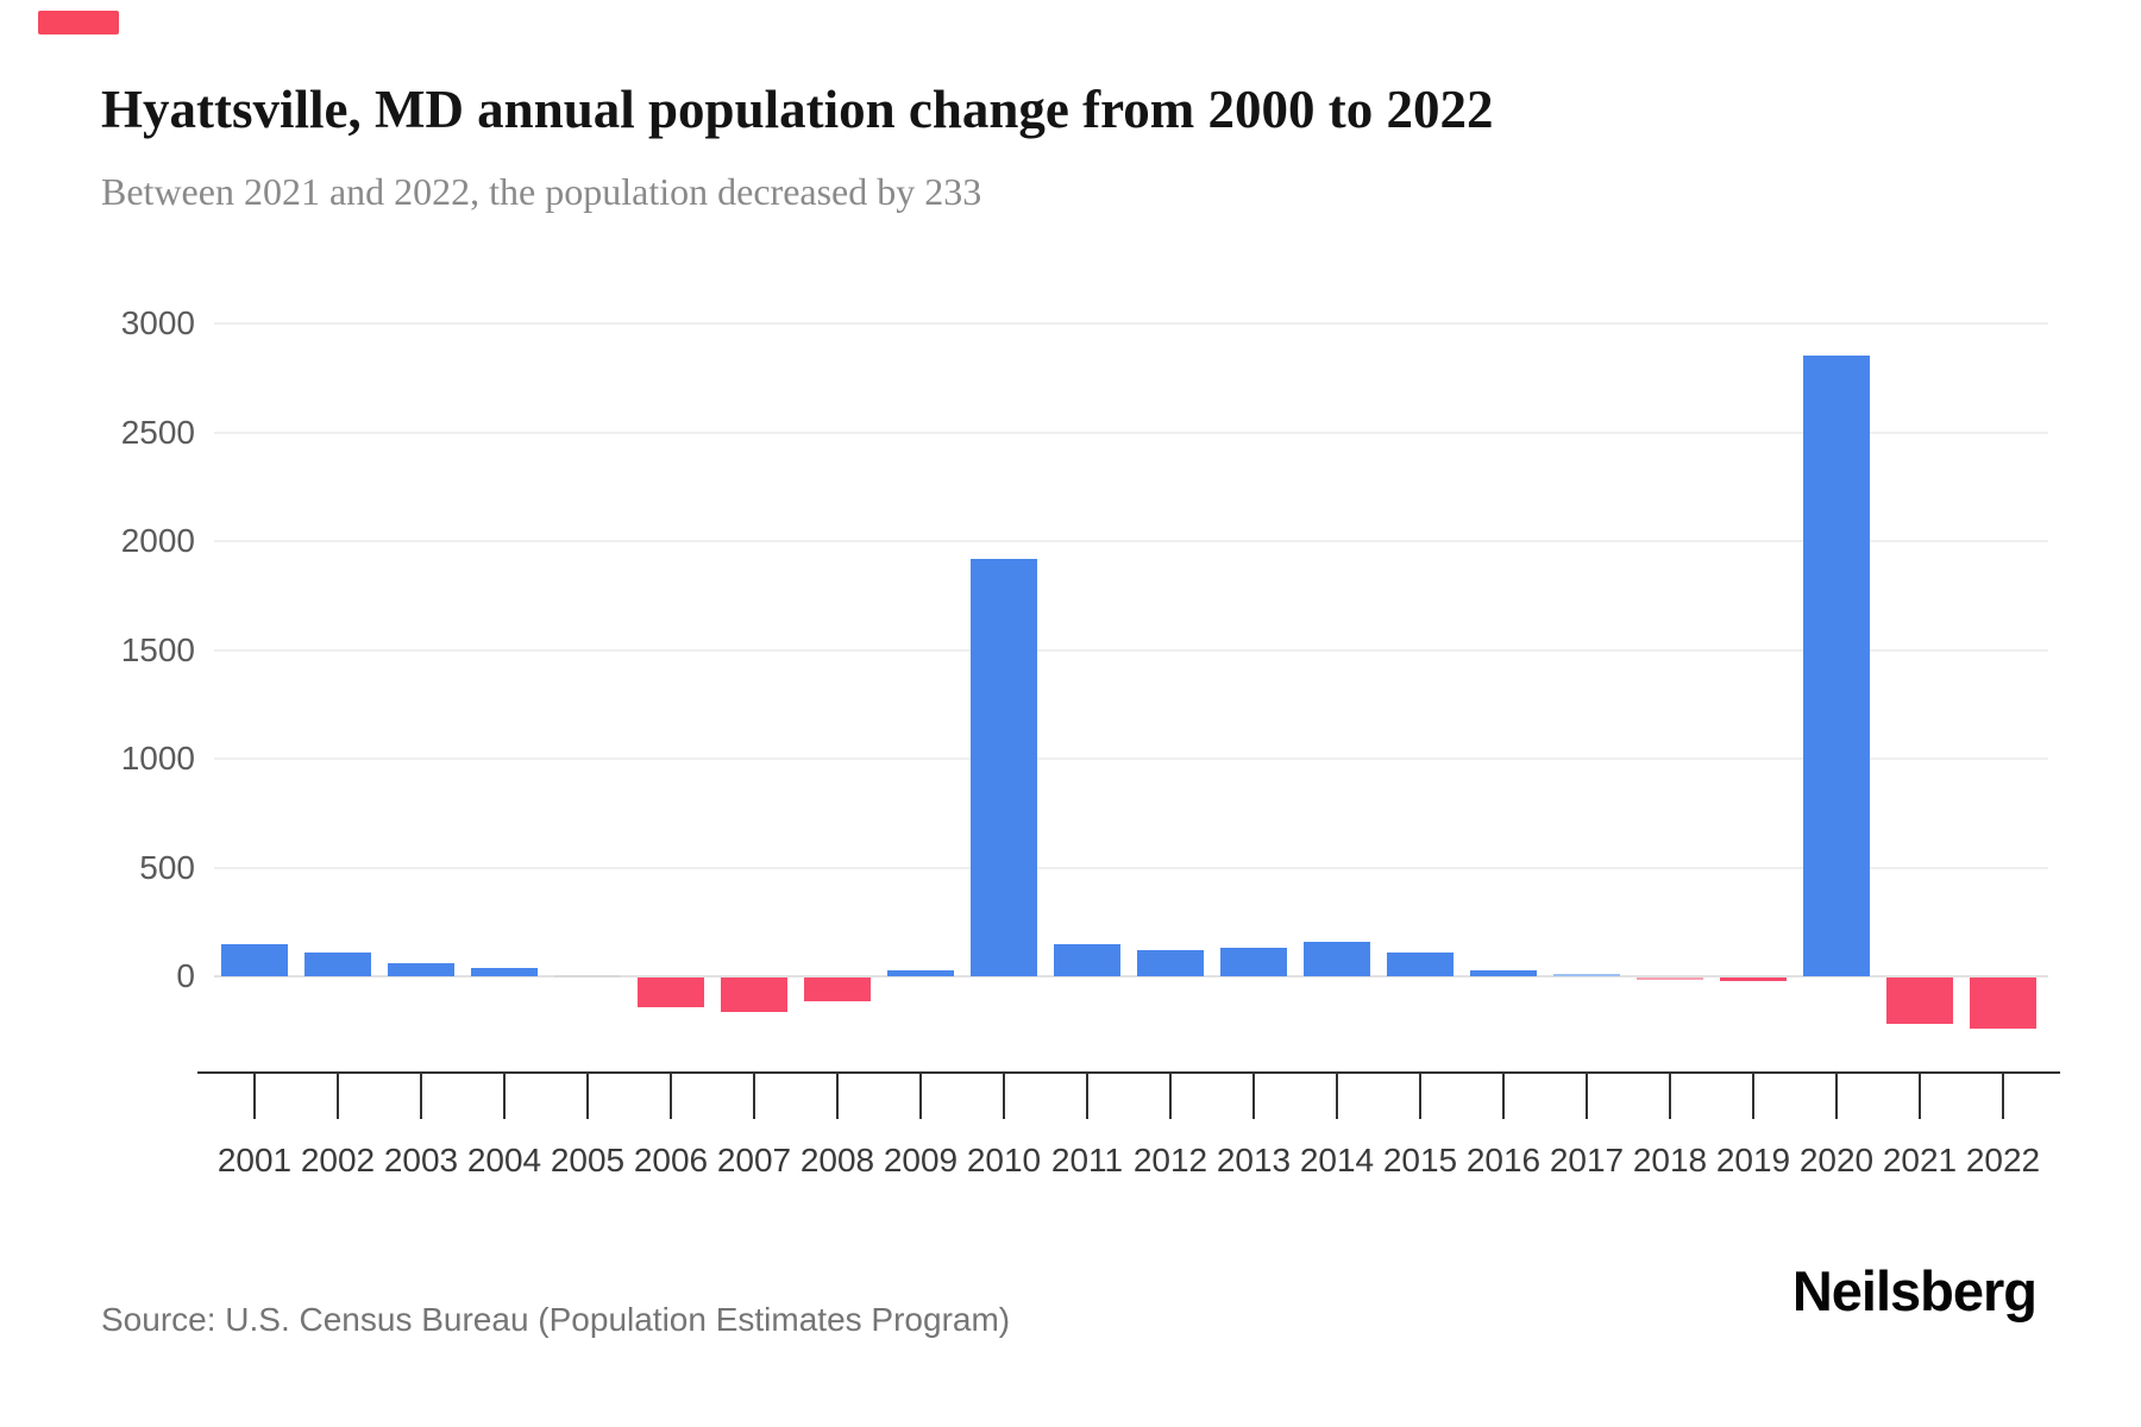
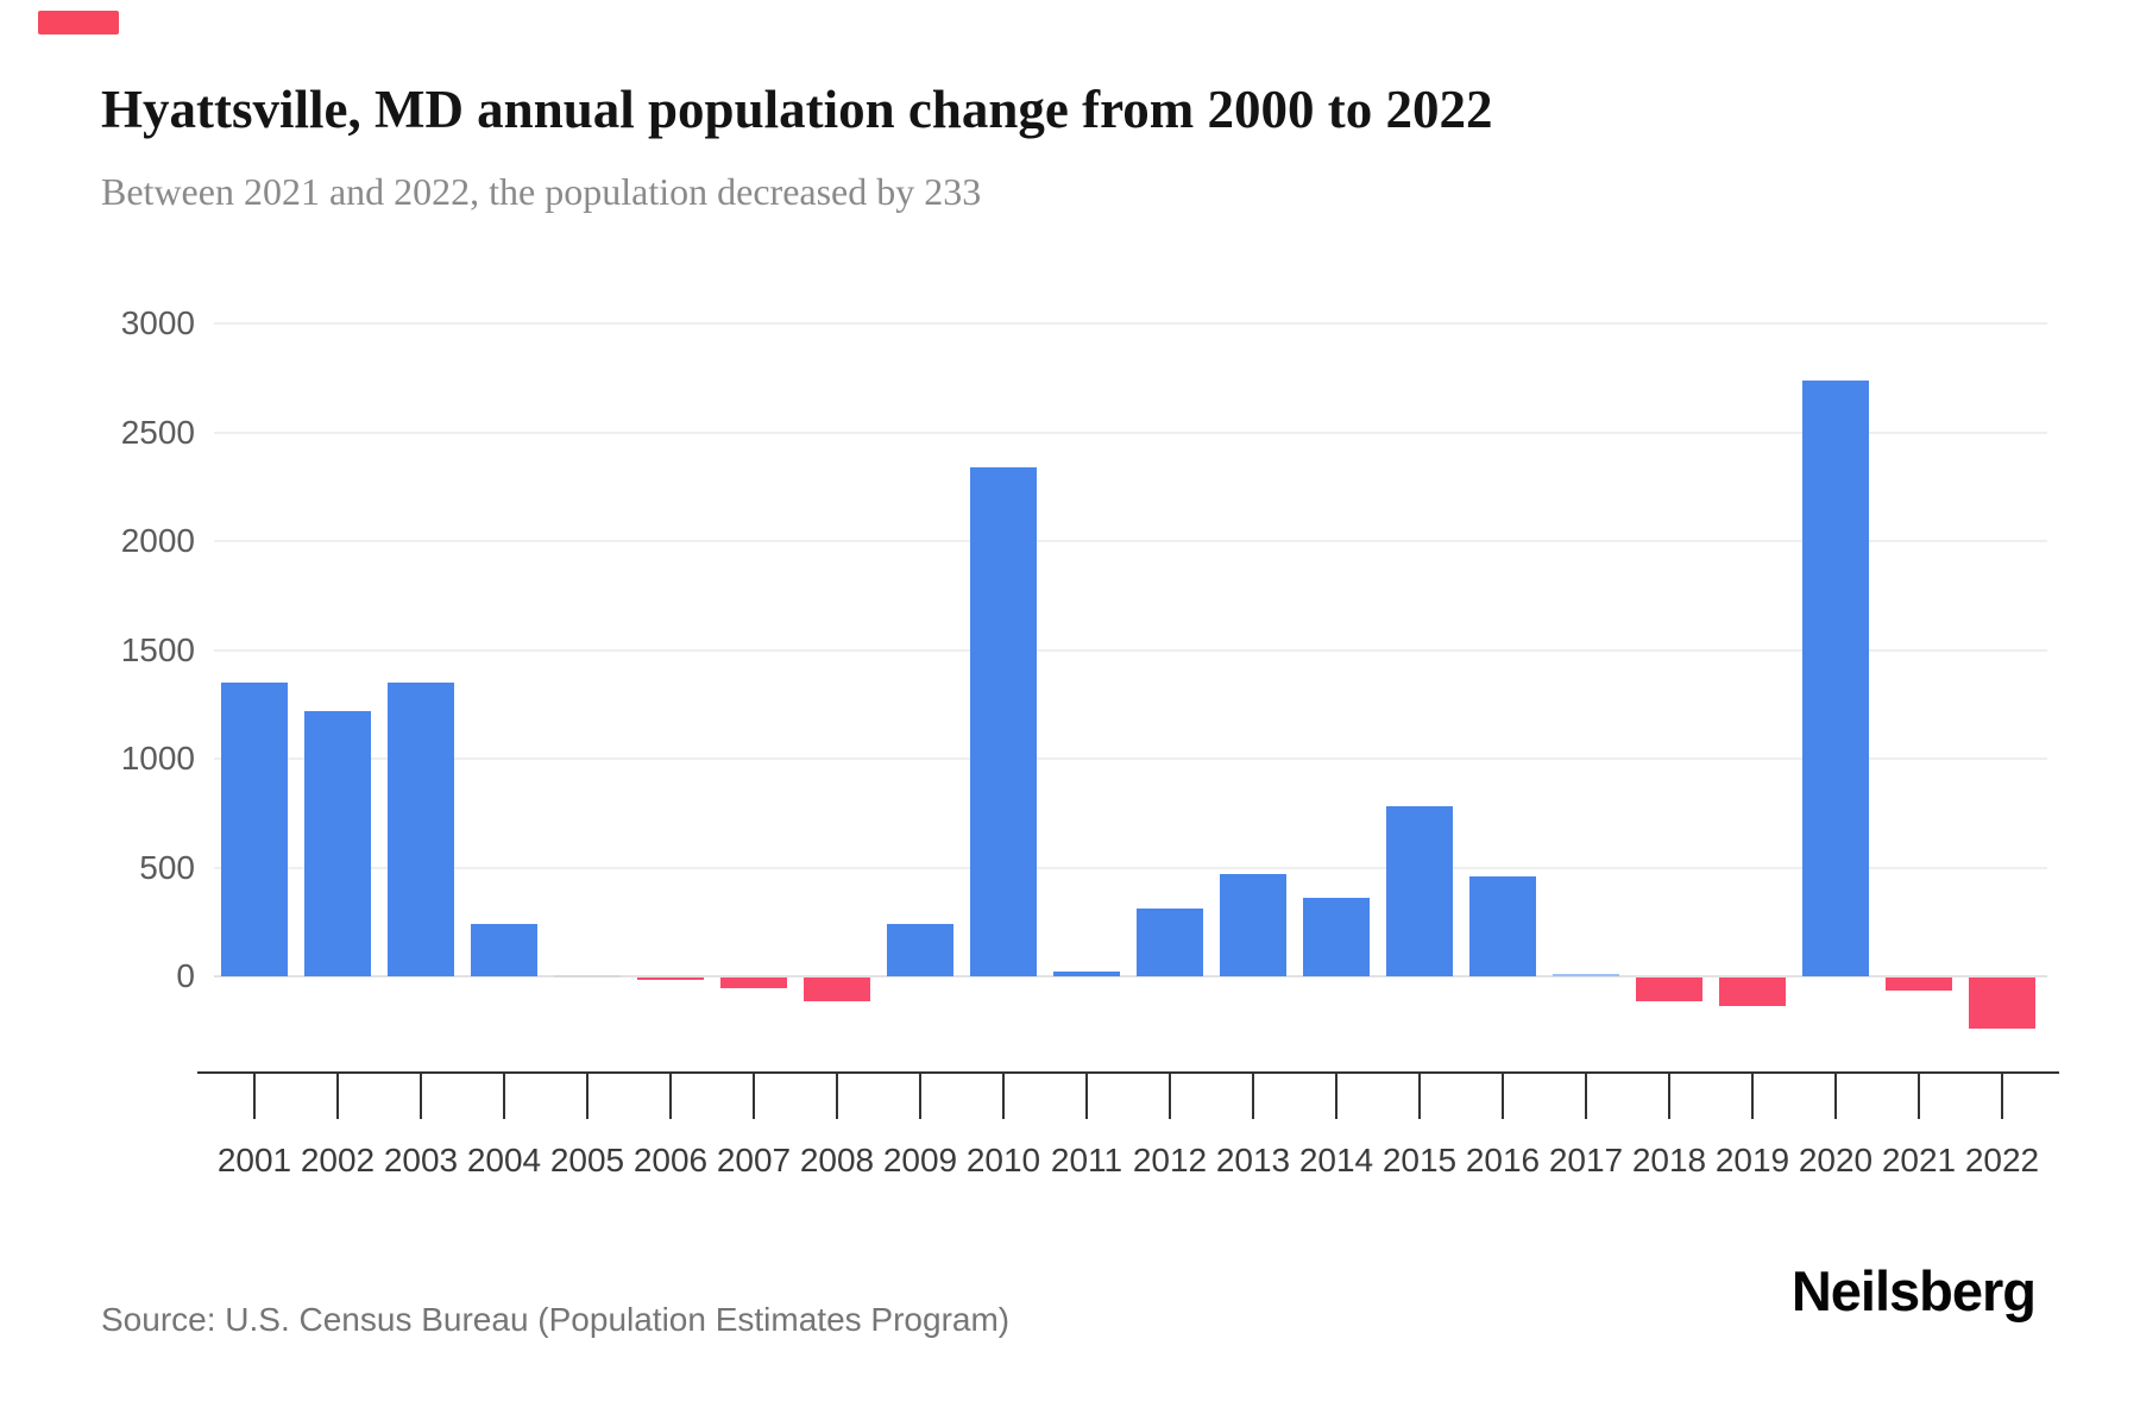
2001: 150 -> 1350
2002: 110 -> 1220
2003: 60 -> 1350
2004: 40 -> 240
2006: -140 -> -10
2007: -160 -> -50
2009: 30 -> 240
2010: 1920 -> 2340
2011: 150 -> 20
2012: 120 -> 310
2013: 130 -> 470
2014: 160 -> 360
2015: 110 -> 780
2016: 20 -> 460
2018: -10 -> -110
2019: -20 -> -130
2020: 2850 -> 2740
2021: -220 -> -60
